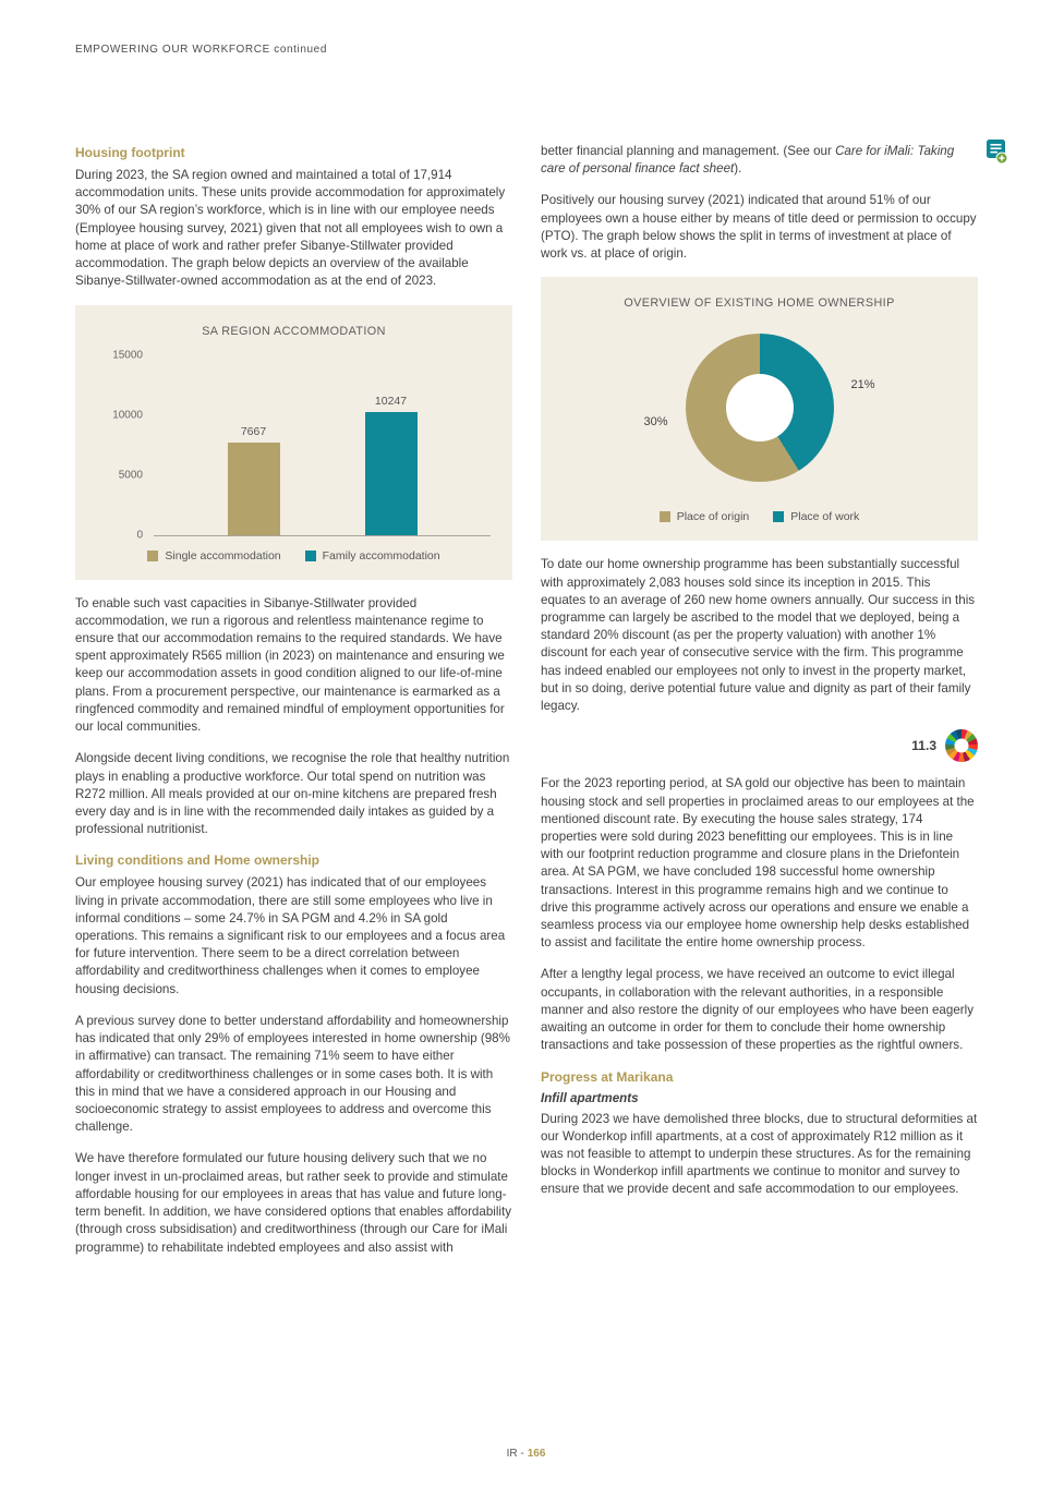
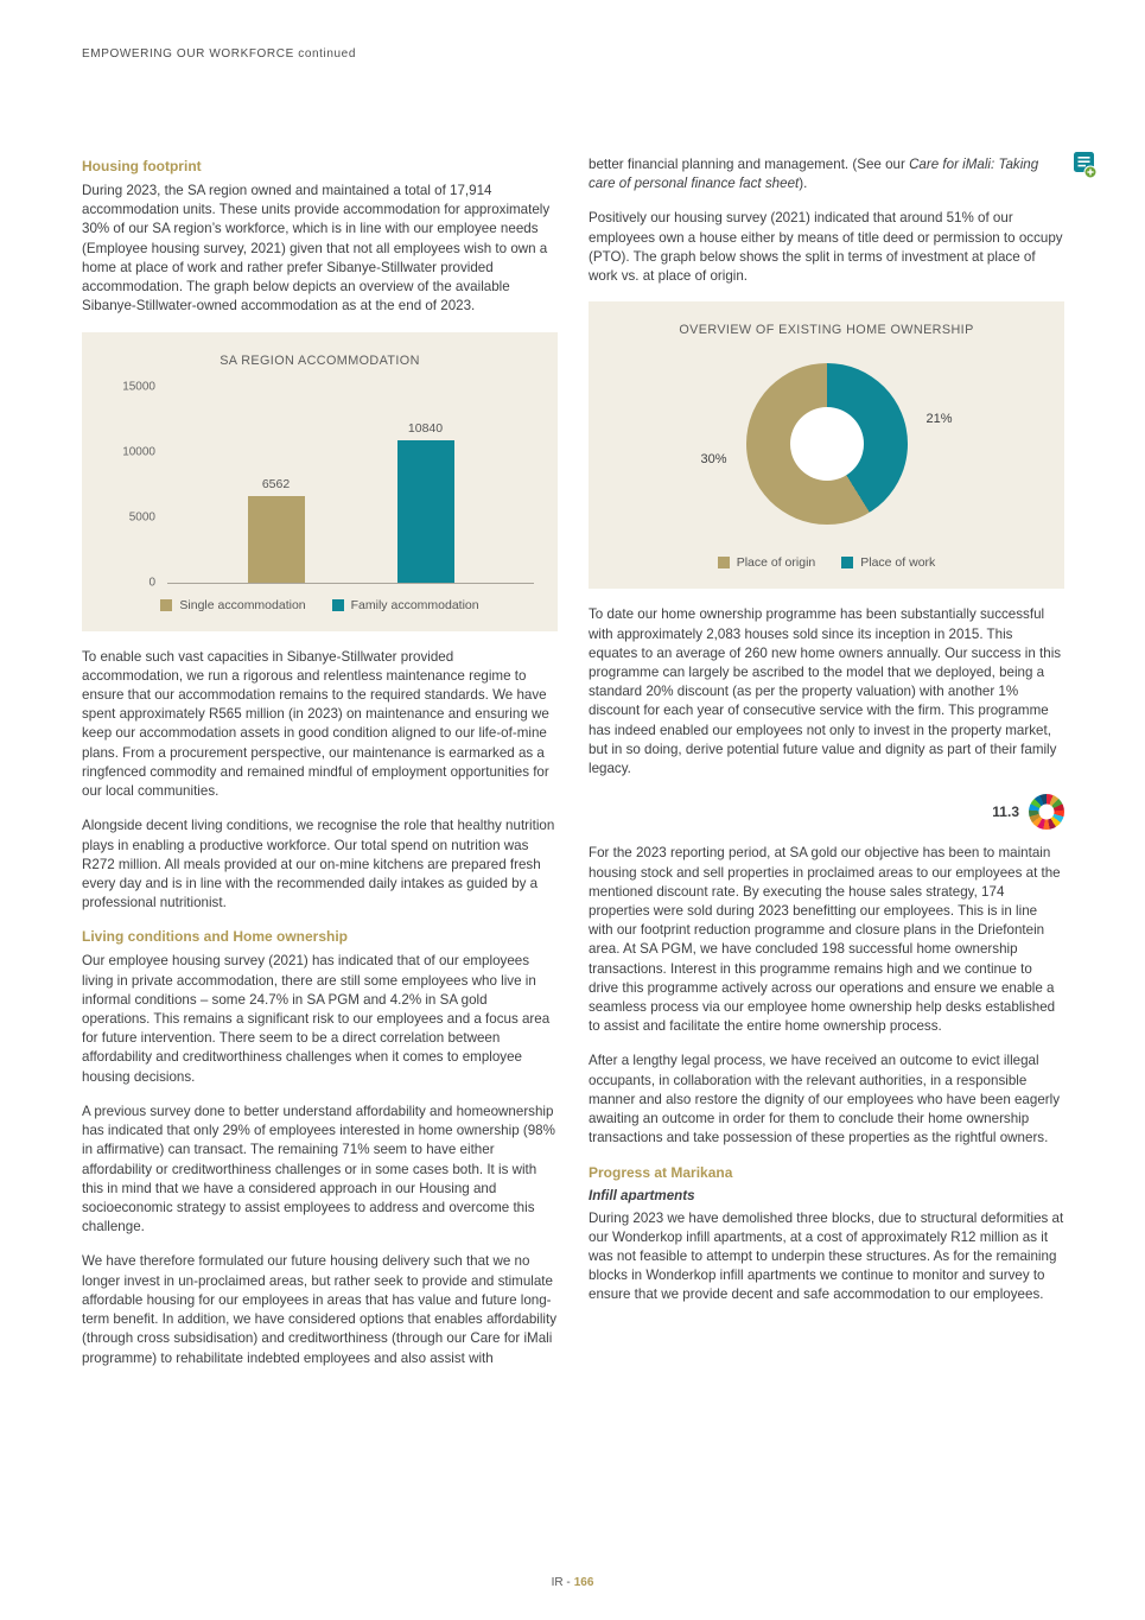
SA REGION ACCOMMODATION/Single accommodation: 7667 -> 6562
SA REGION ACCOMMODATION/Family accommodation: 10247 -> 10840
